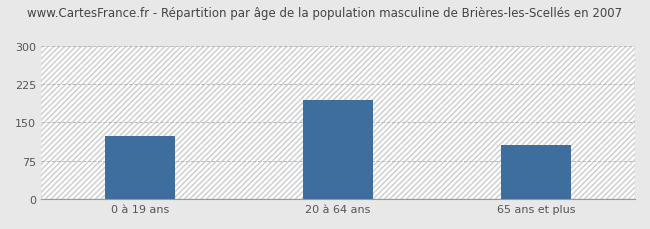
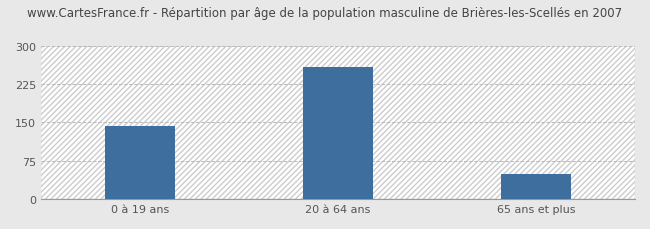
0 à 19 ans: 124 -> 143
20 à 64 ans: 194 -> 258
65 ans et plus: 106 -> 50
